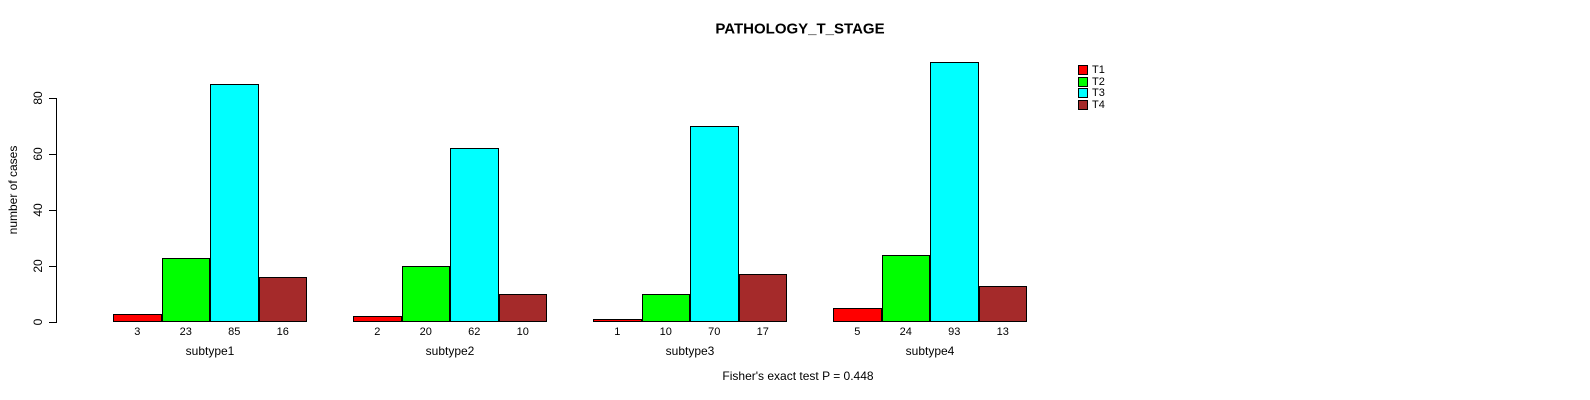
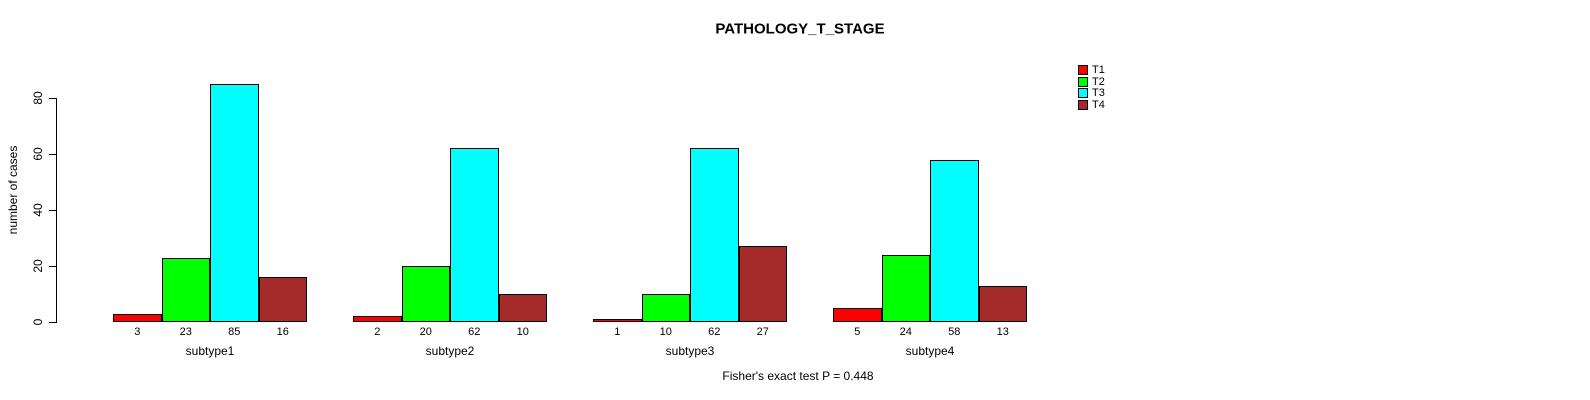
T3/subtype3: 70 -> 62
T4/subtype3: 17 -> 27
T3/subtype4: 93 -> 58
